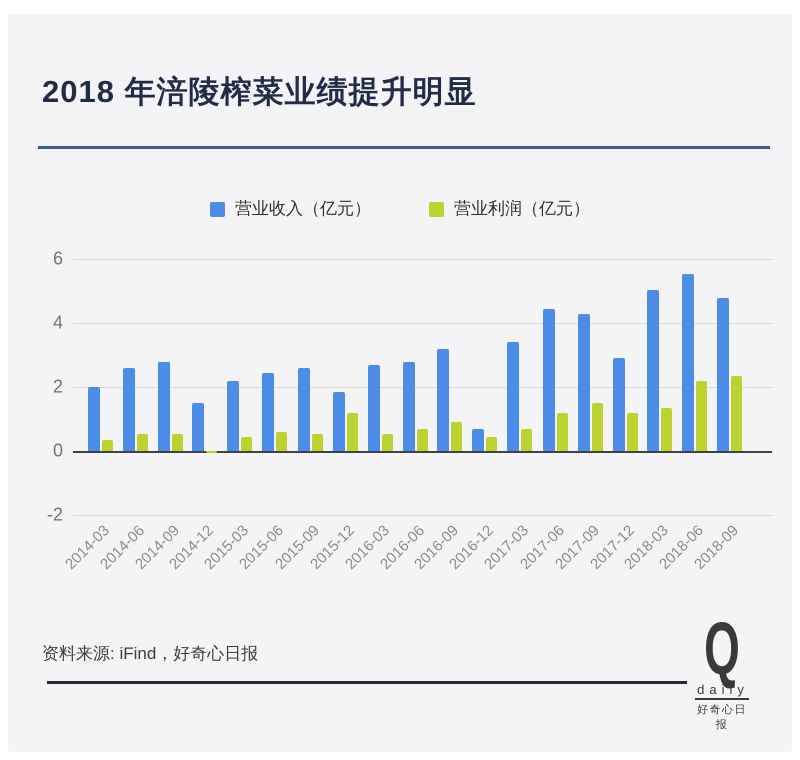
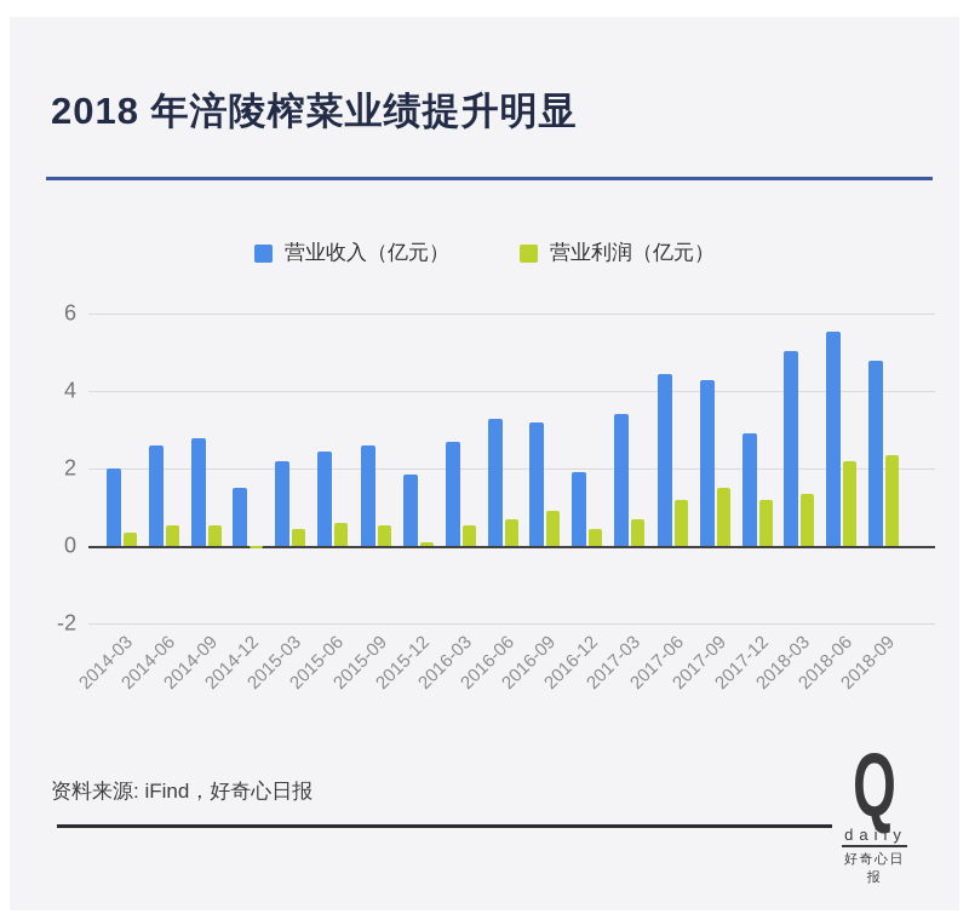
营业利润（亿元）/2015-12: 1.2 -> 0.1
营业收入（亿元）/2016-06: 2.8 -> 3.3
营业收入（亿元）/2016-12: 0.7 -> 1.9
